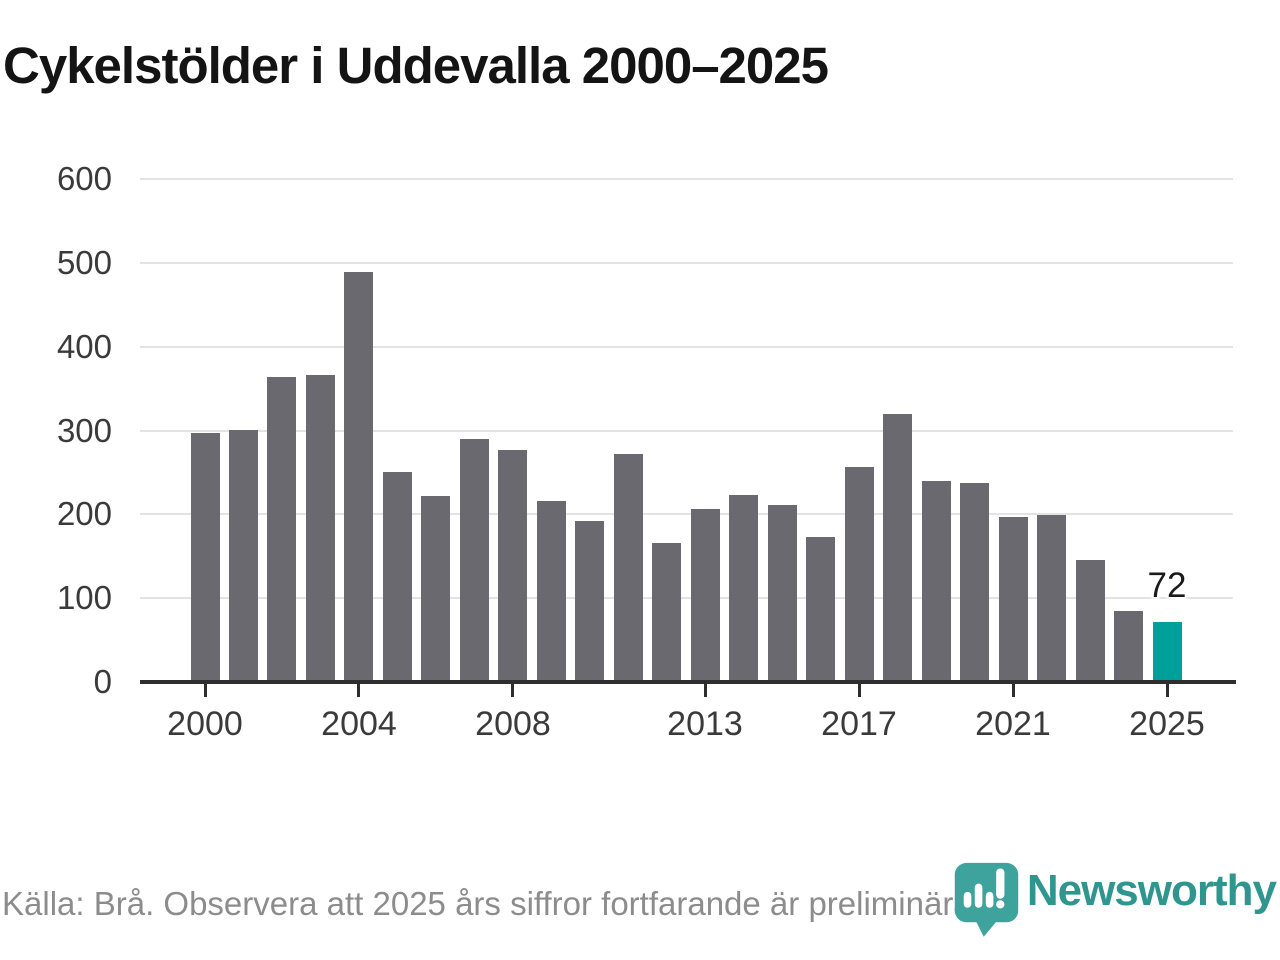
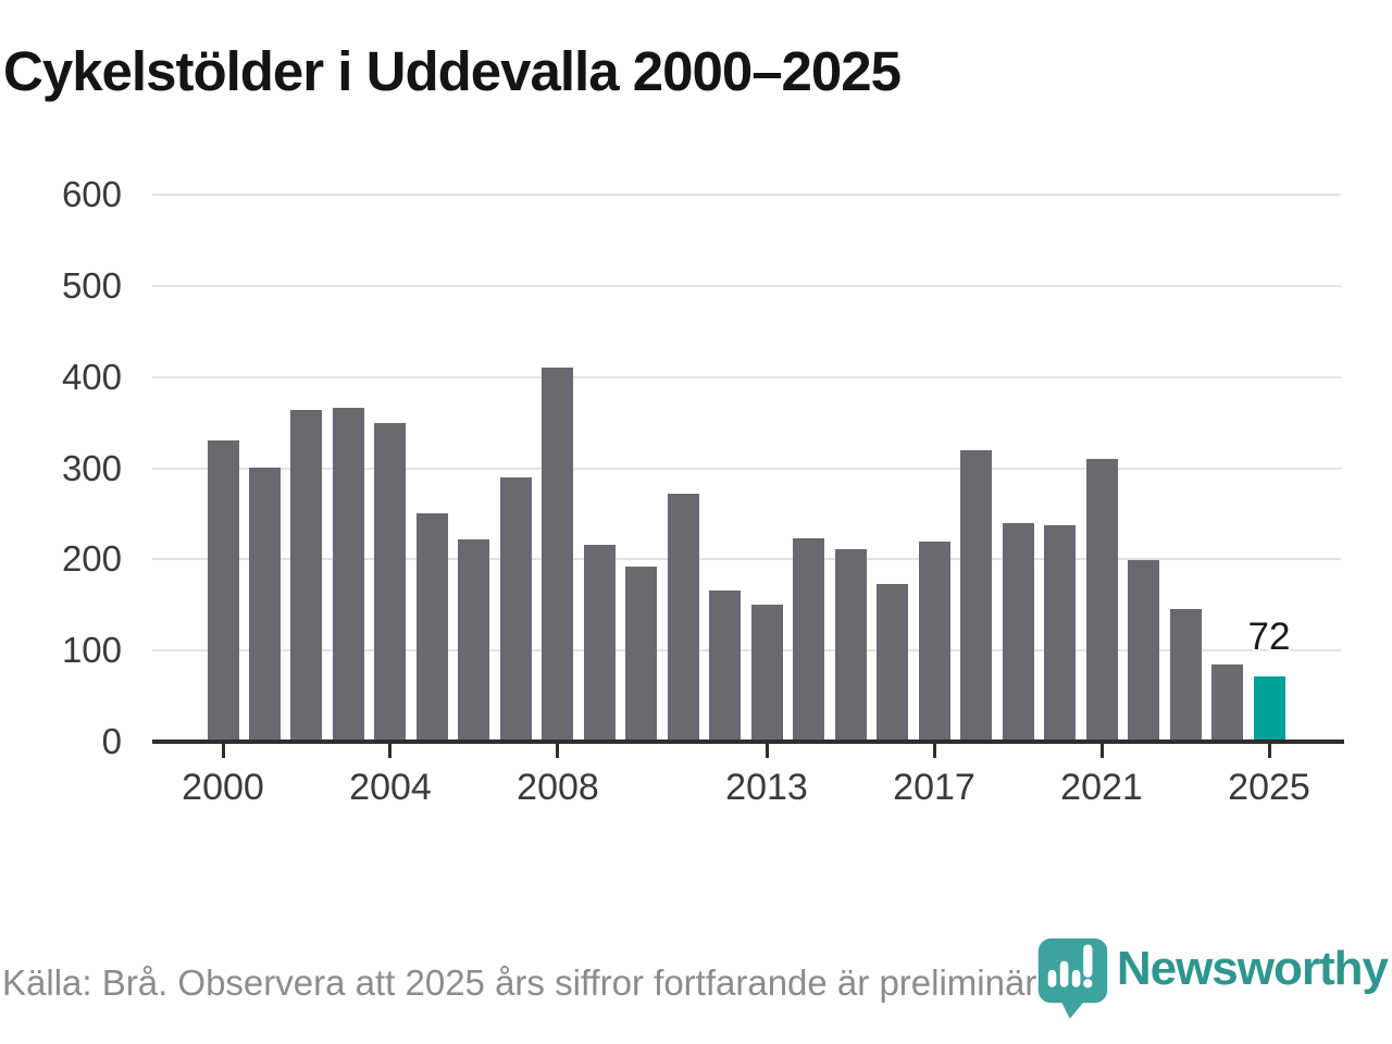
2000: 300 -> 330
2004: 490 -> 350
2008: 280 -> 410
2013: 210 -> 150
2017: 260 -> 220
2021: 200 -> 310
